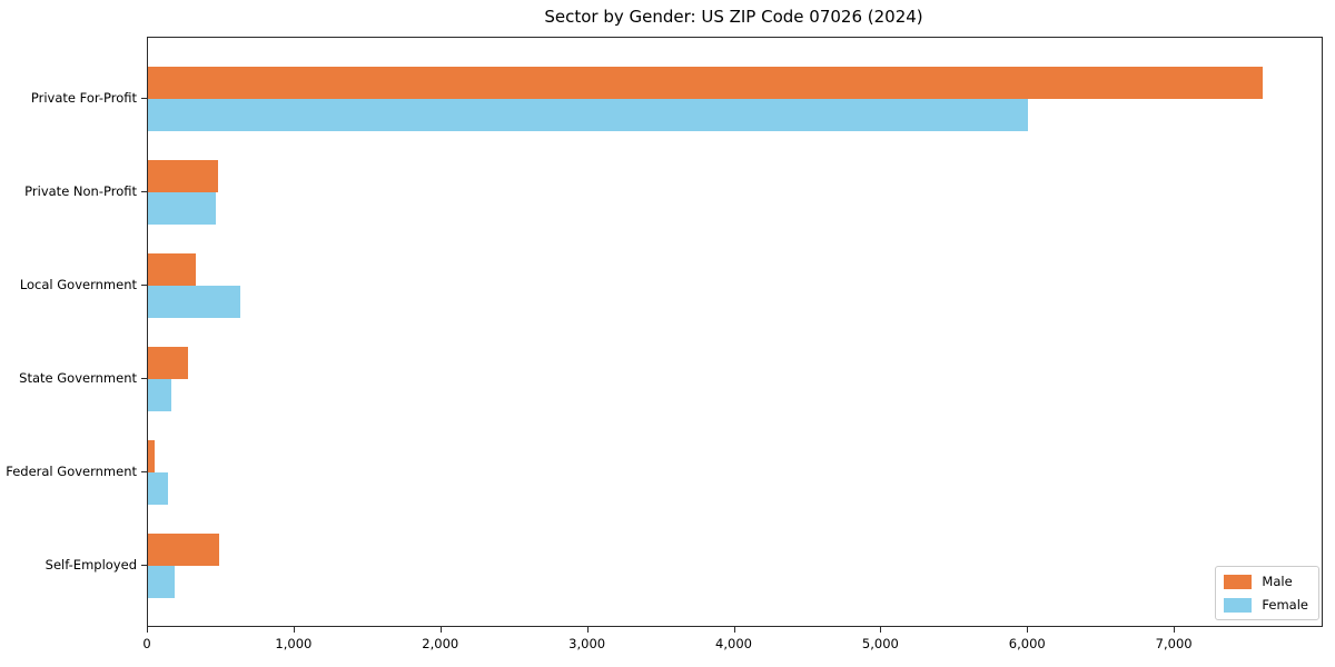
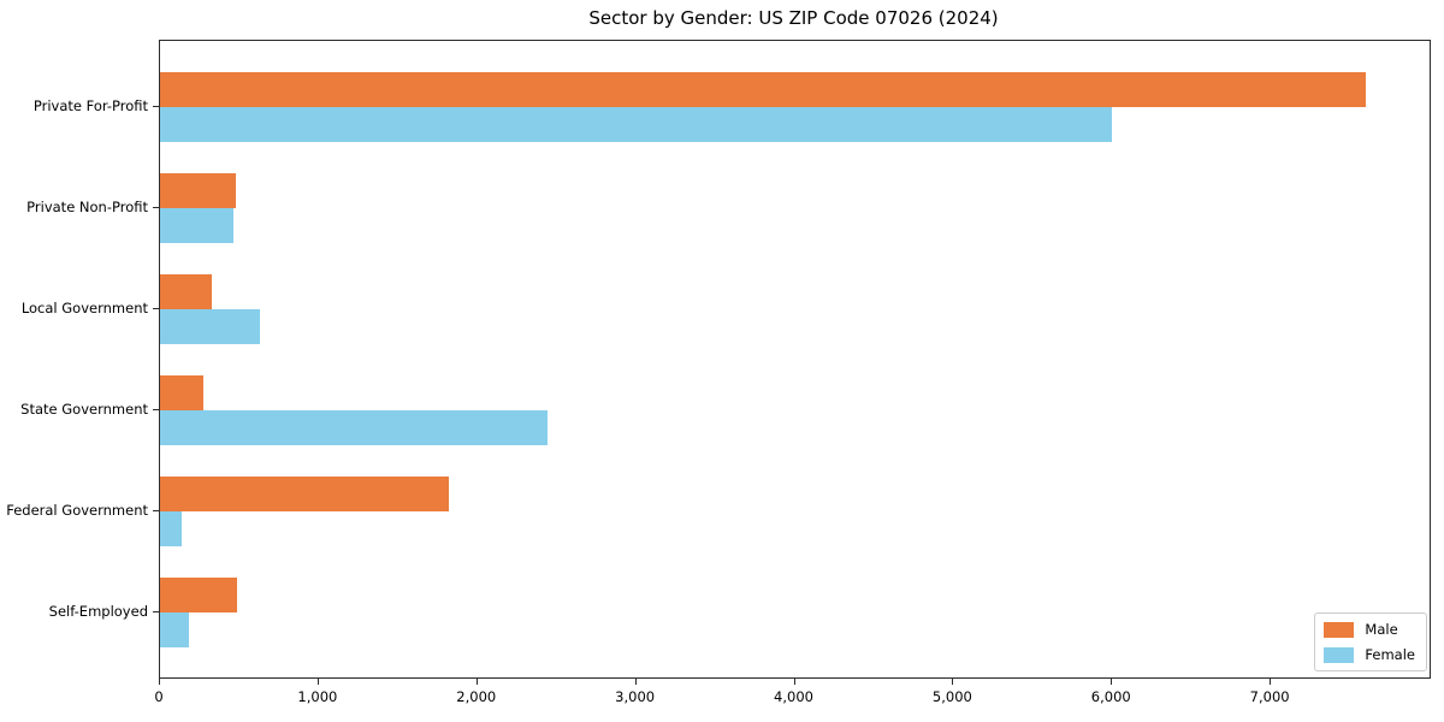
Female/State Government: 160 -> 2440
Male/Federal Government: 40 -> 1820
